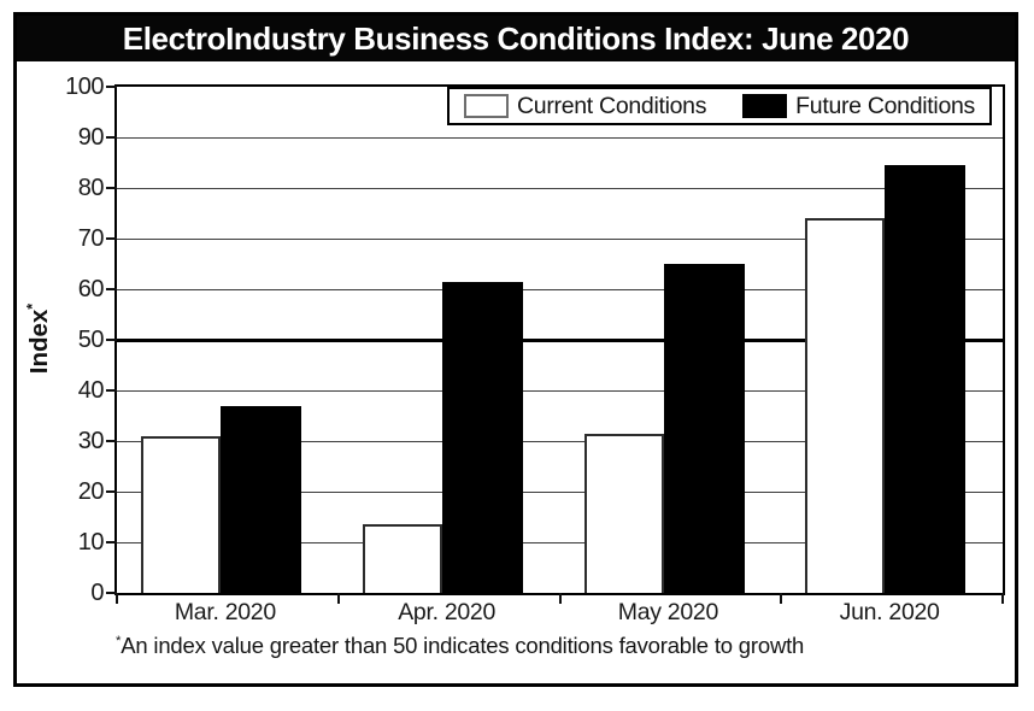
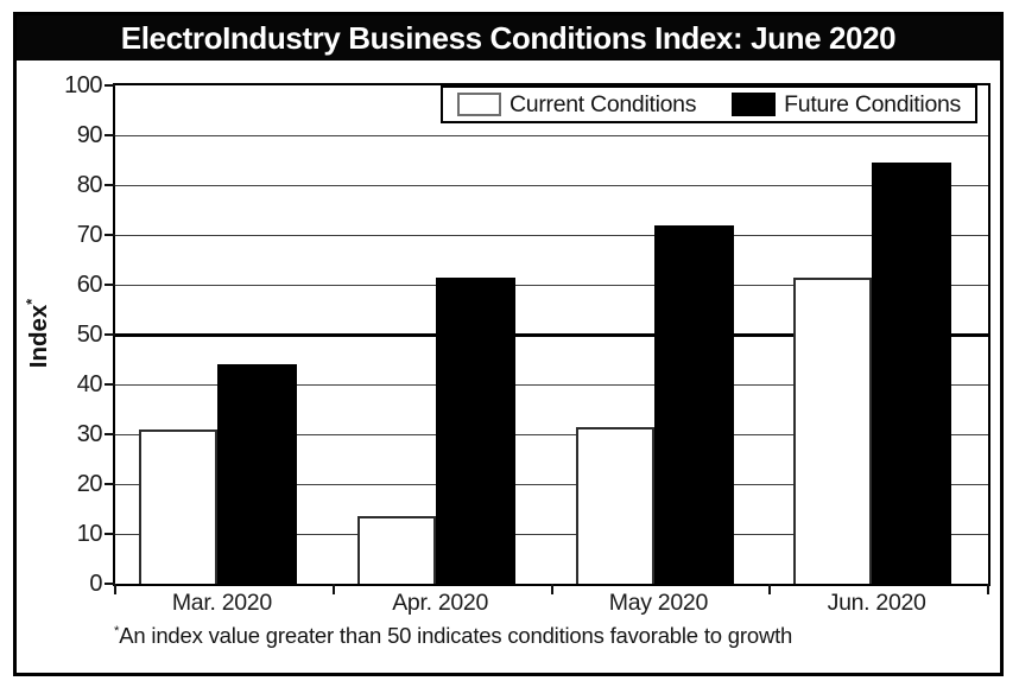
Future Conditions/Mar. 2020: 37 -> 44
Future Conditions/May 2020: 65 -> 72
Current Conditions/Jun. 2020: 74 -> 62
